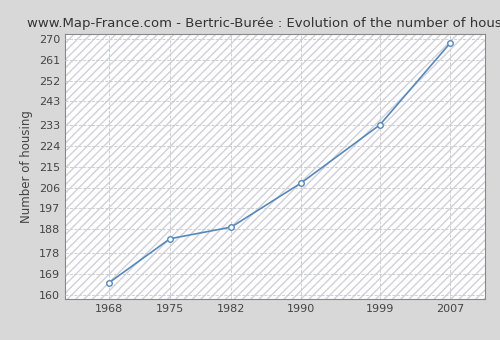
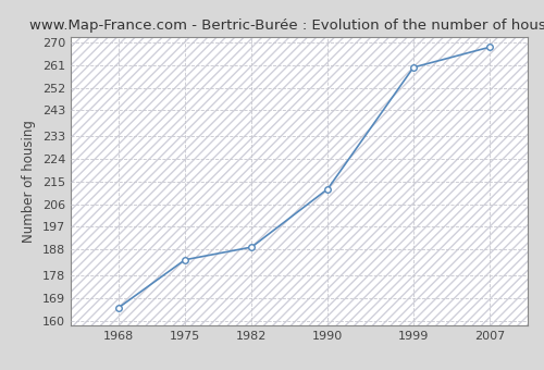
1990: 208 -> 212
1999: 233 -> 260
